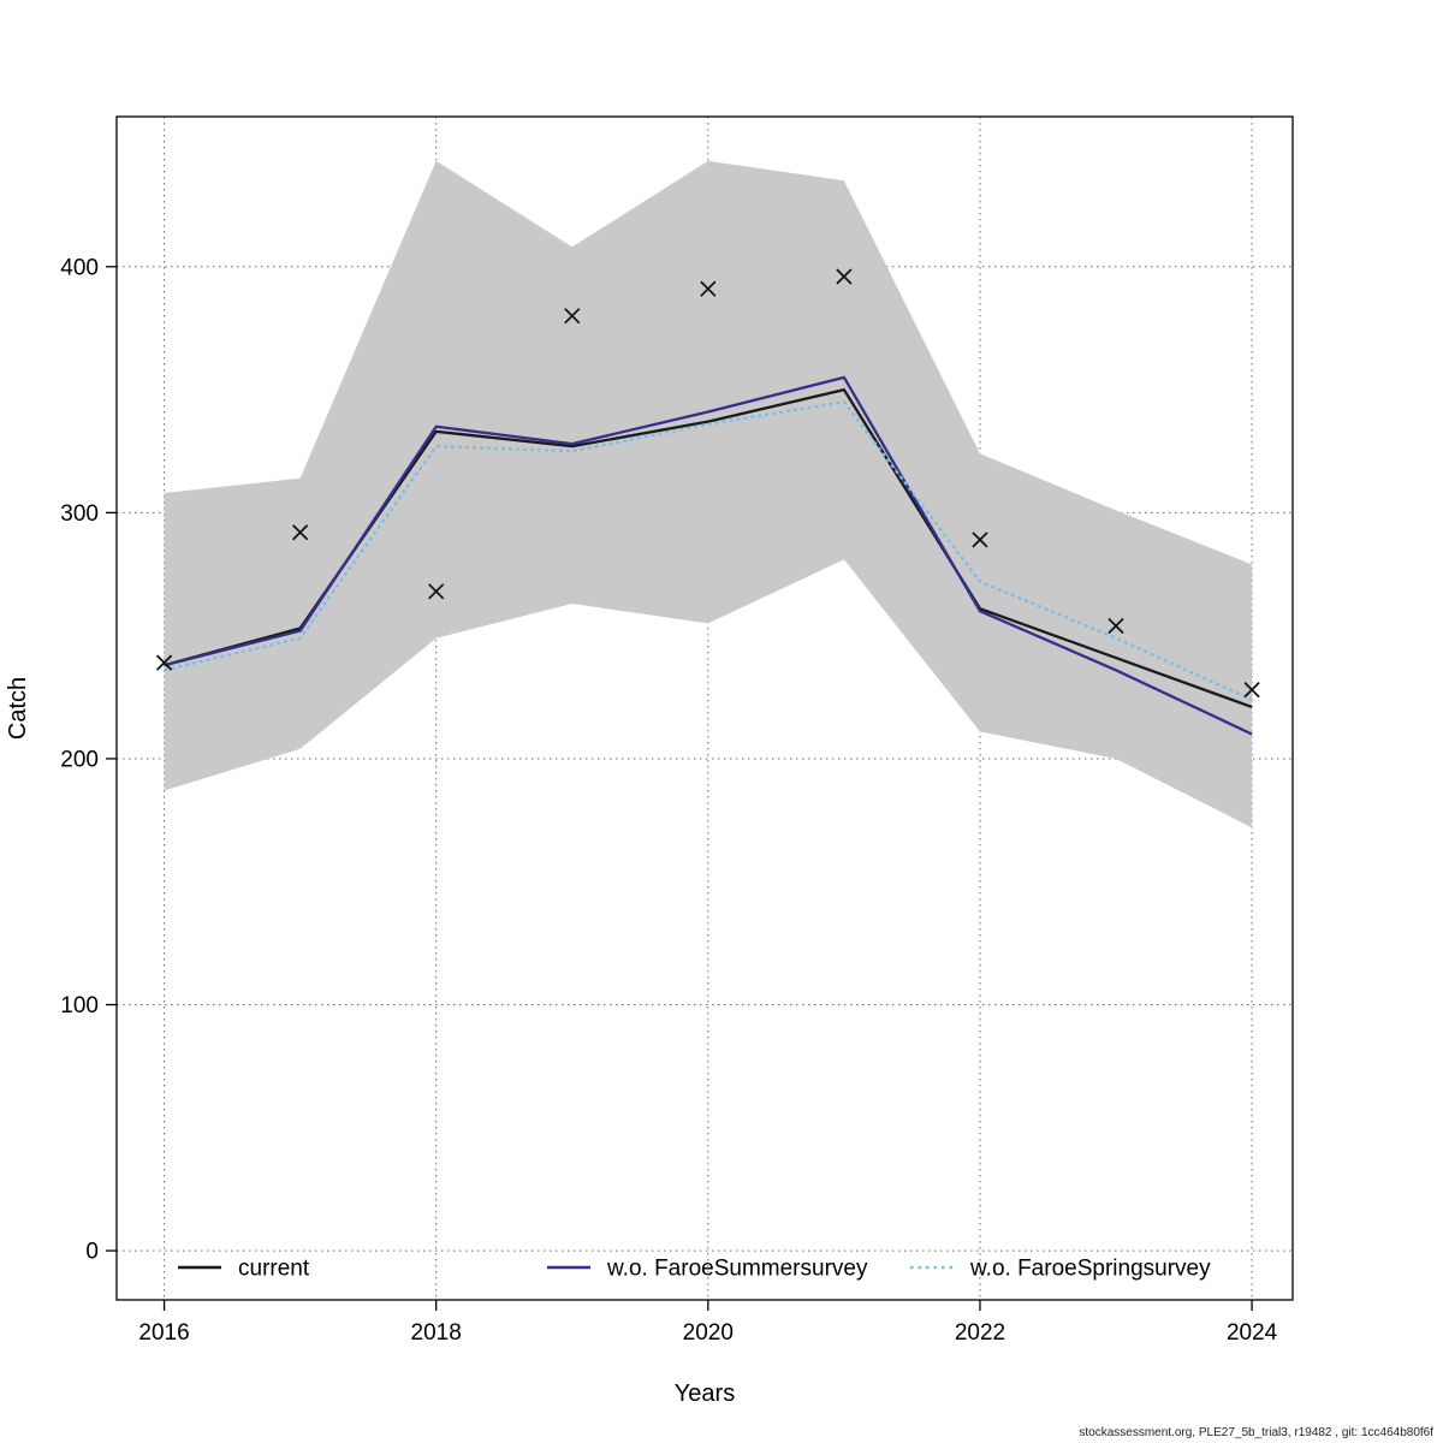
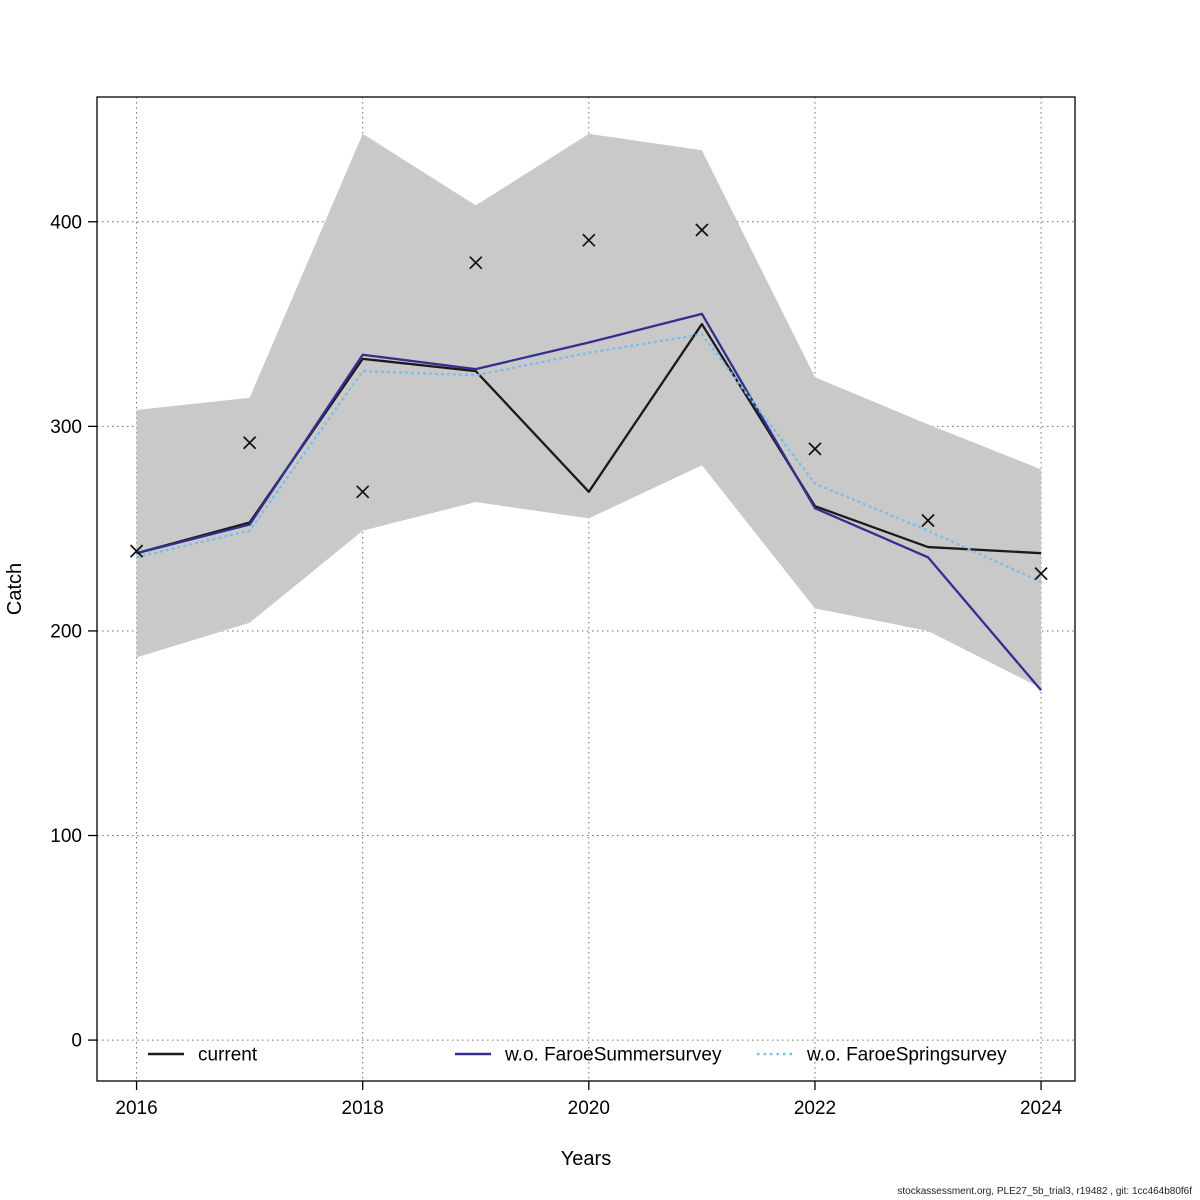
current/2020: 337 -> 268
current/2024: 221 -> 238
w.o. FaroeSummersurvey/2024: 210 -> 171
